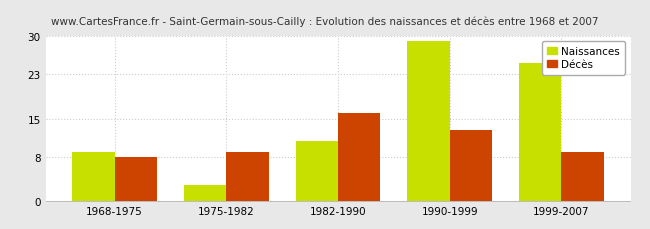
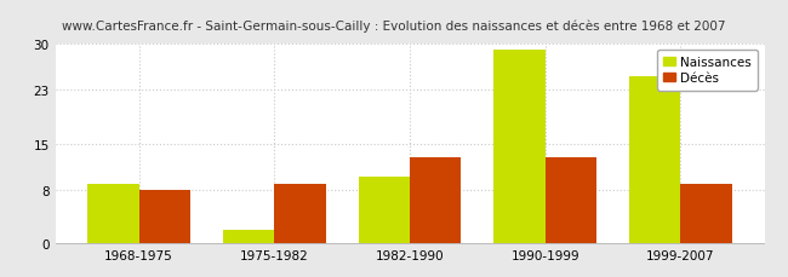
Naissances/1975-1982: 3 -> 2
Naissances/1982-1990: 11 -> 10
Décès/1982-1990: 16 -> 13
